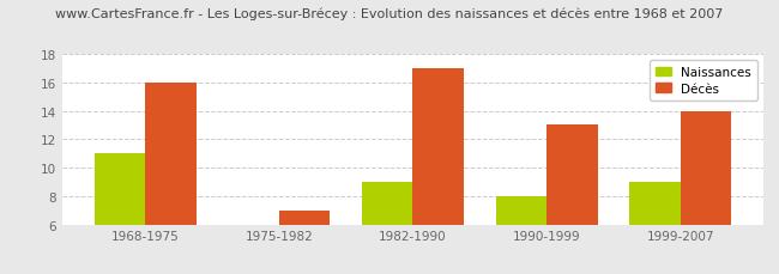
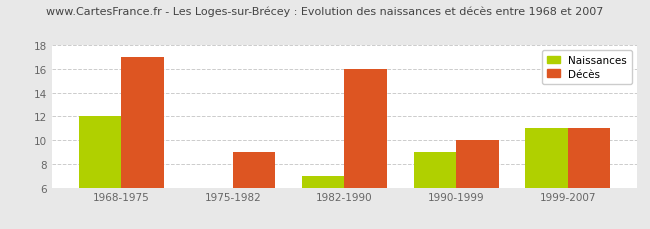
Naissances/1968-1975: 11 -> 12
Décès/1968-1975: 16 -> 17
Décès/1975-1982: 7 -> 9
Naissances/1982-1990: 9 -> 7
Décès/1982-1990: 17 -> 16
Naissances/1990-1999: 8 -> 9
Décès/1990-1999: 13 -> 10
Naissances/1999-2007: 9 -> 11
Décès/1999-2007: 14 -> 11
